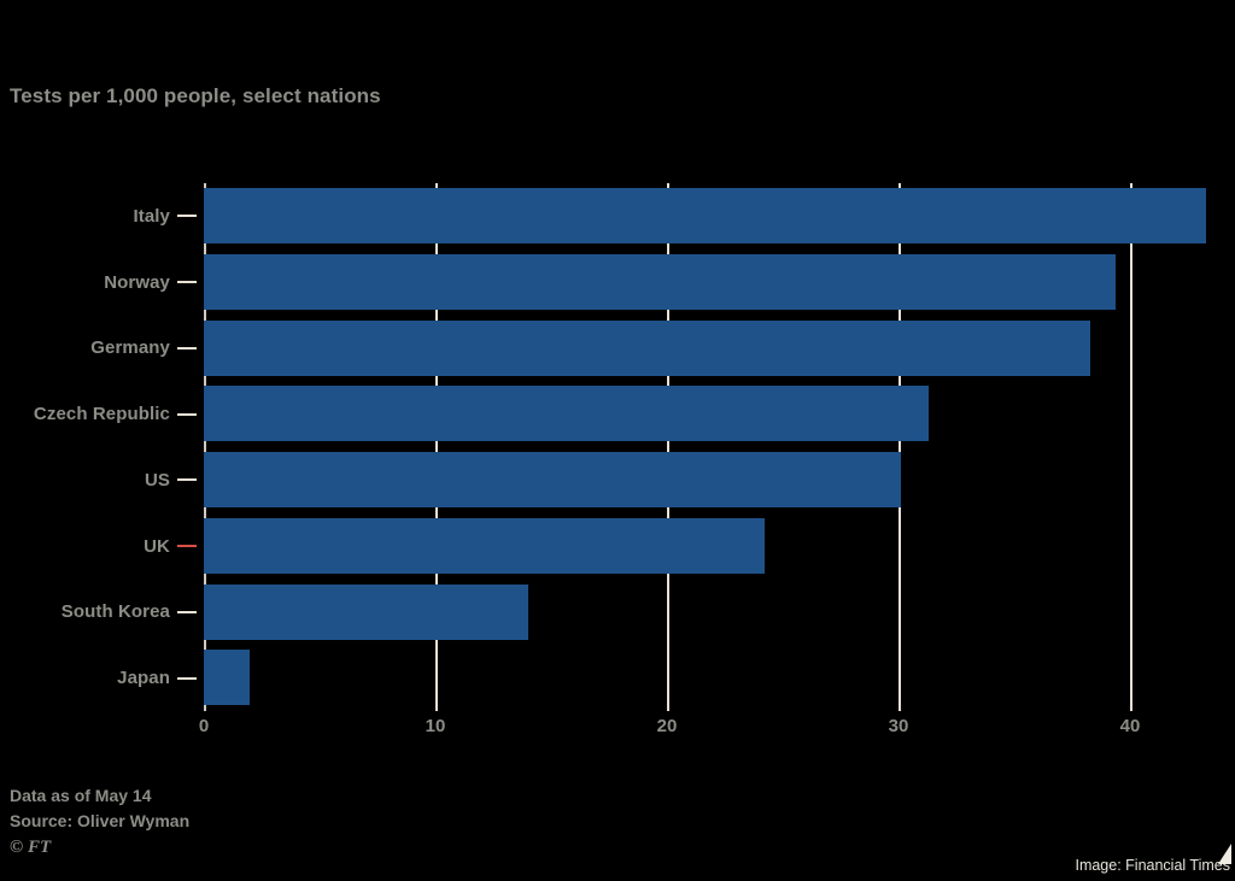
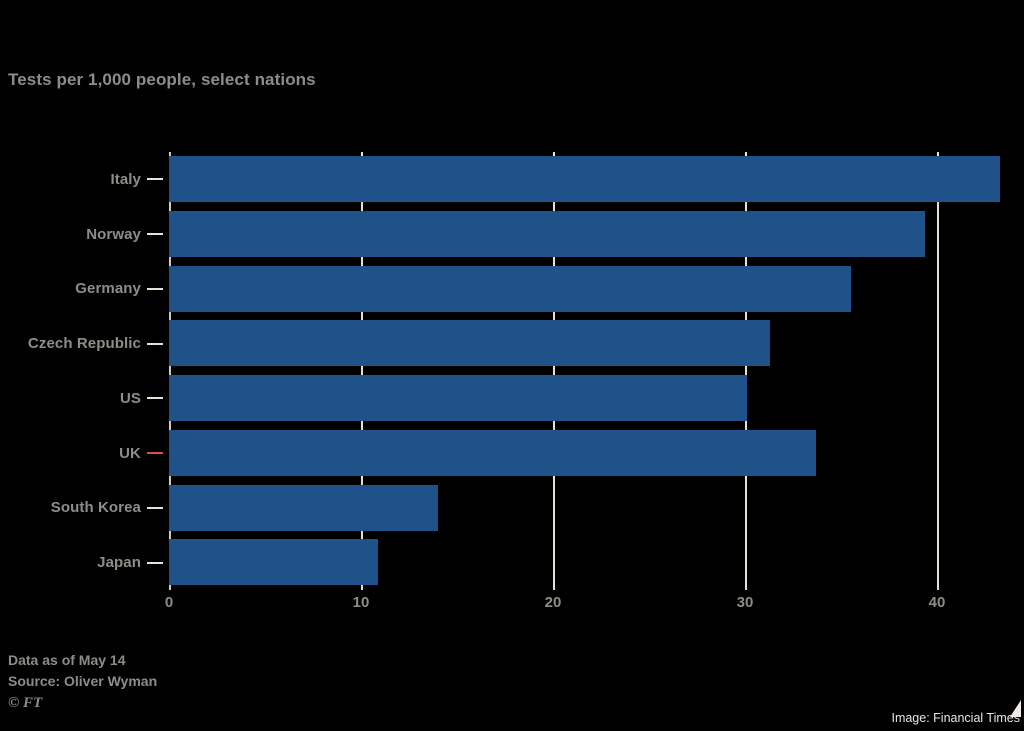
Germany: 38.3 -> 35.5
UK: 24.2 -> 33.7
Japan: 2.0 -> 10.9
